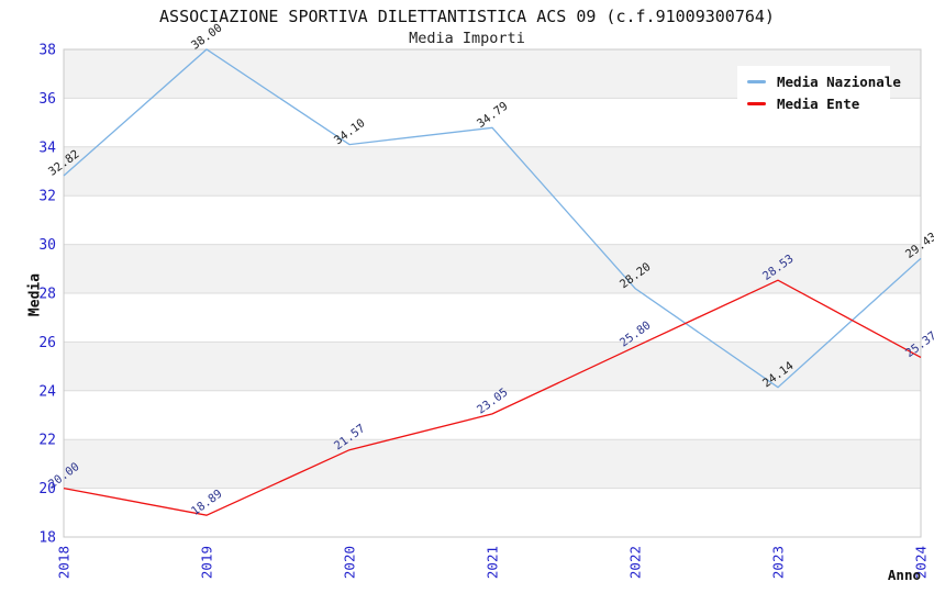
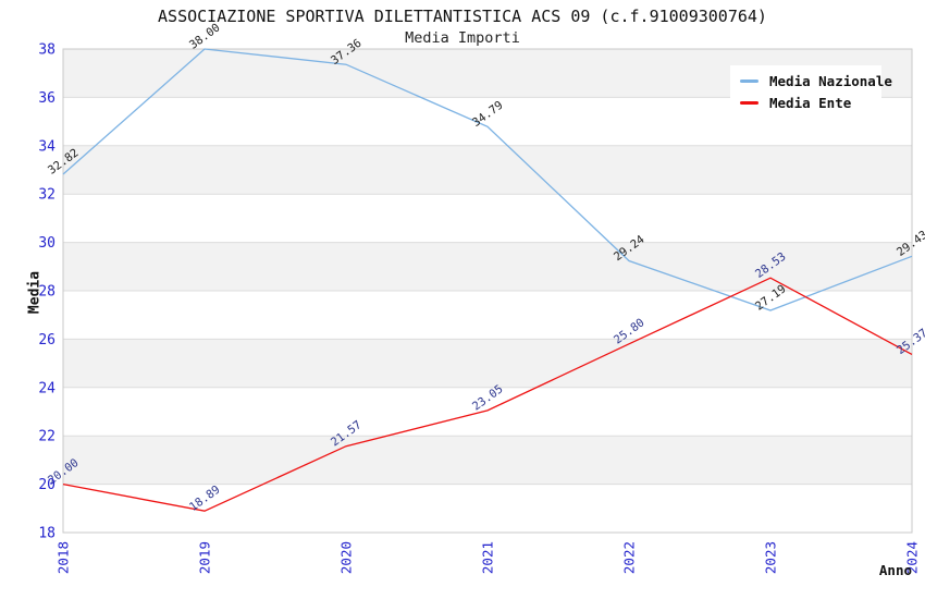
Media Nazionale/2020: 34.10 -> 37.36
Media Nazionale/2022: 28.20 -> 29.24
Media Nazionale/2023: 24.14 -> 27.19
